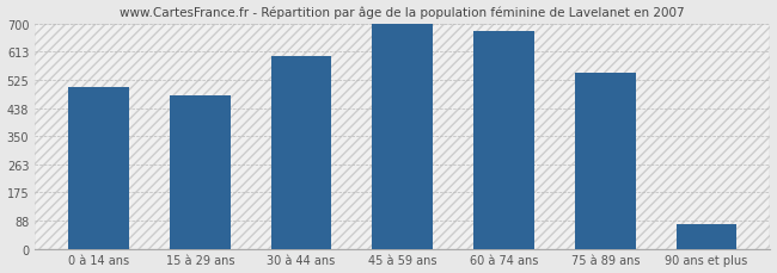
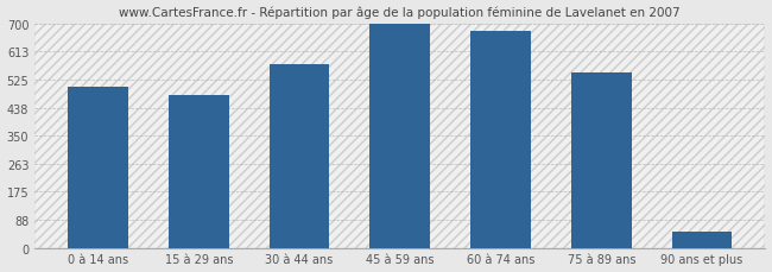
30 à 44 ans: 601 -> 575
90 ans et plus: 75 -> 50
